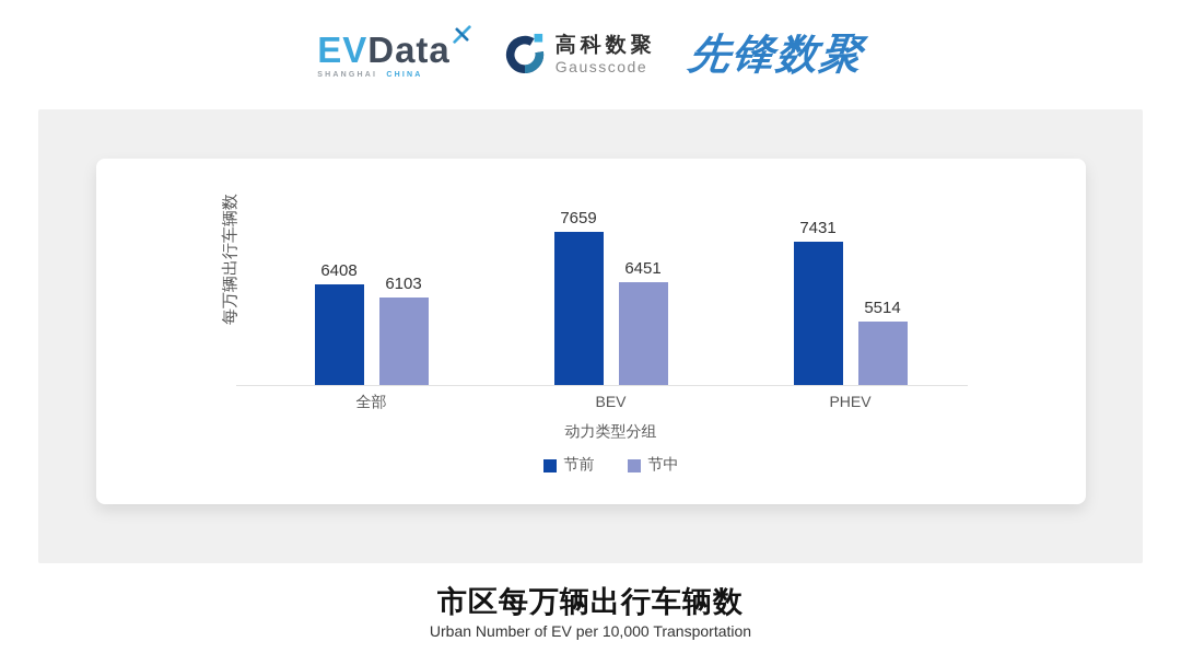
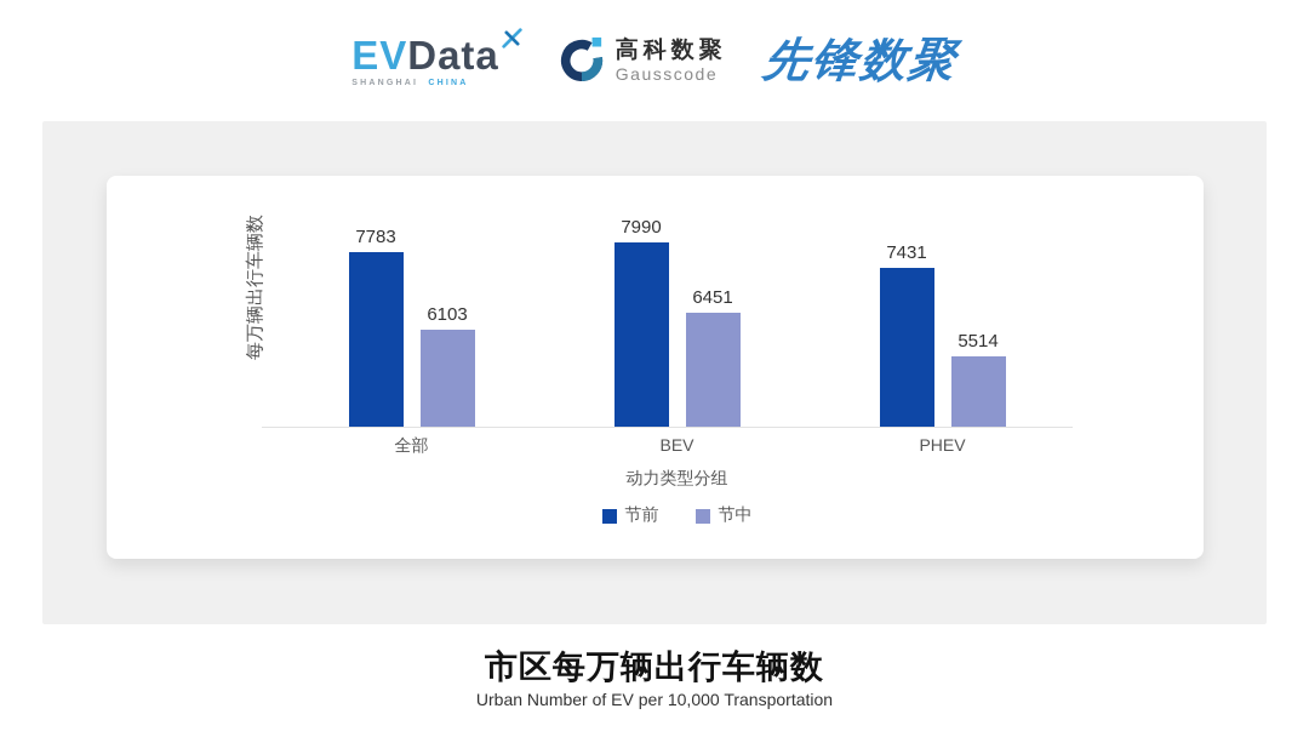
节前/全部: 6408 -> 7783
节前/BEV: 7659 -> 7990
